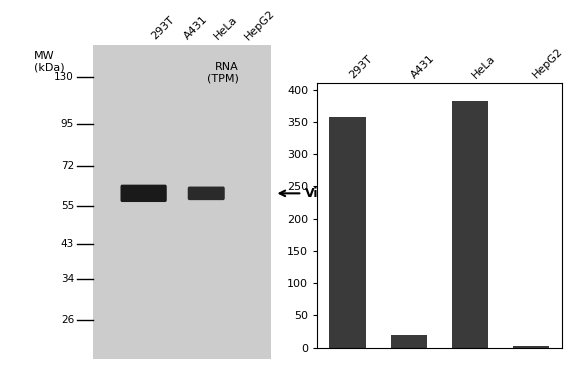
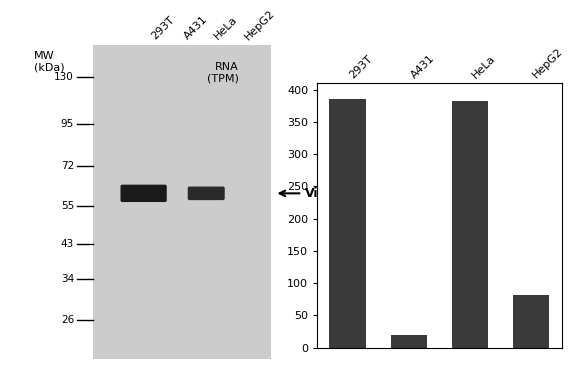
293T: 357 -> 386
HepG2: 3 -> 82
